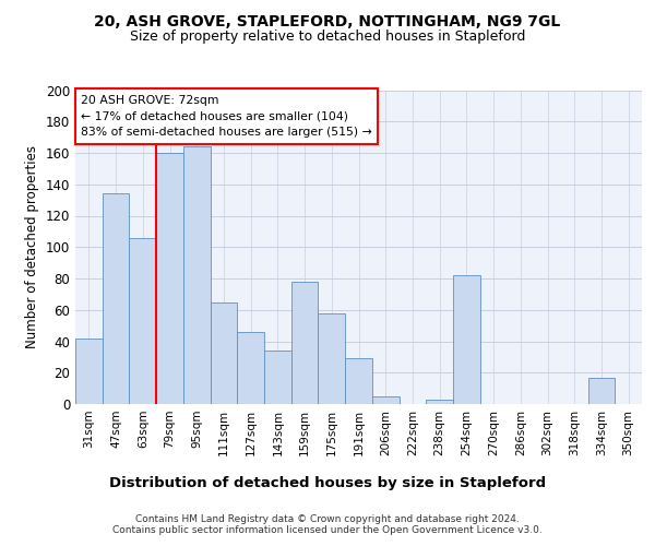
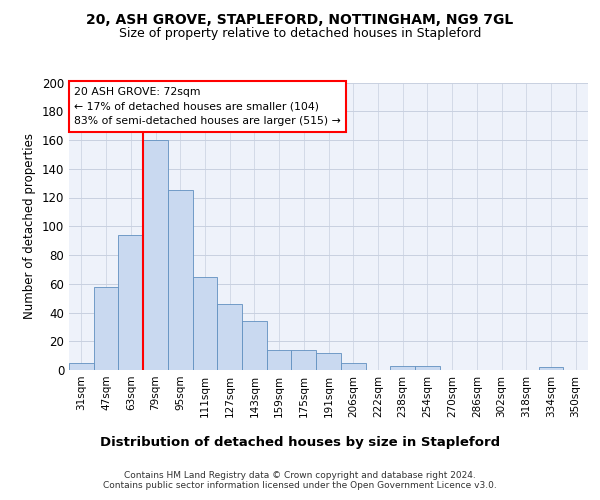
31sqm: 42 -> 5
47sqm: 134 -> 58
63sqm: 106 -> 94
95sqm: 164 -> 125
159sqm: 78 -> 14
175sqm: 58 -> 14
191sqm: 29 -> 12
254sqm: 82 -> 3
334sqm: 17 -> 2
